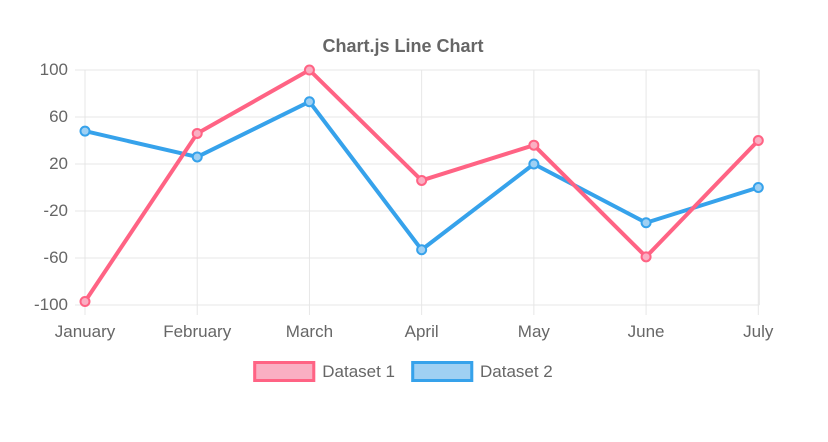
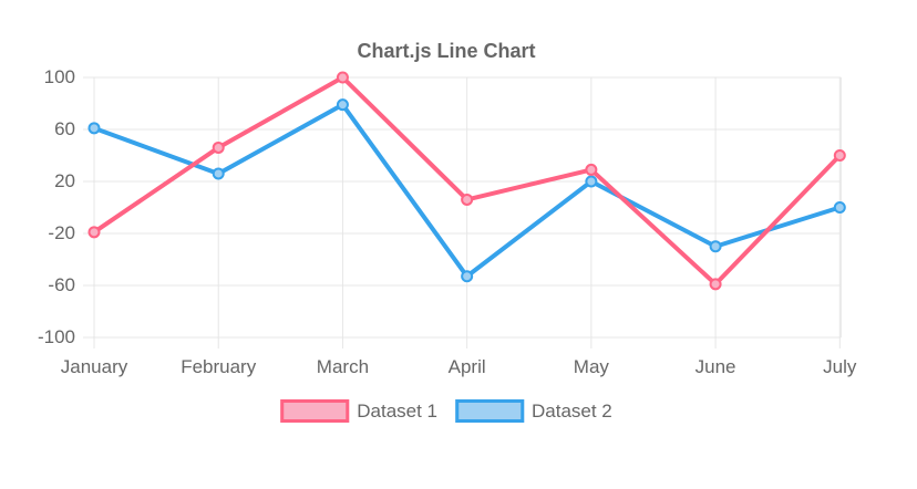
Dataset 1/January: -97 -> -19
Dataset 2/January: 48 -> 61
Dataset 2/March: 73 -> 79
Dataset 1/May: 36 -> 29
